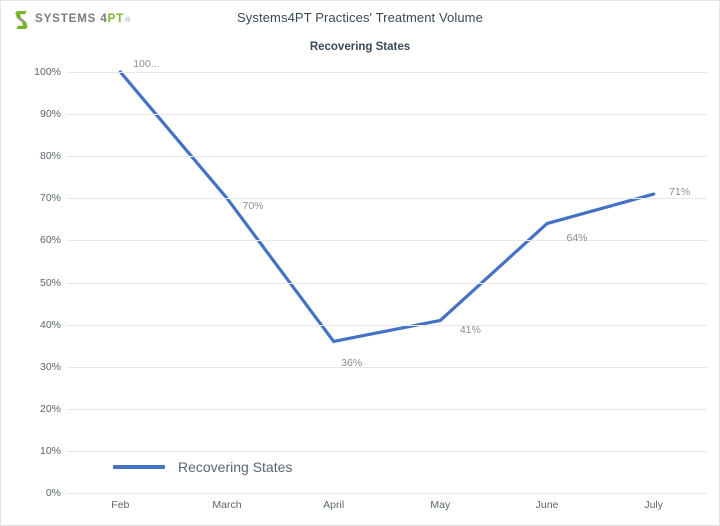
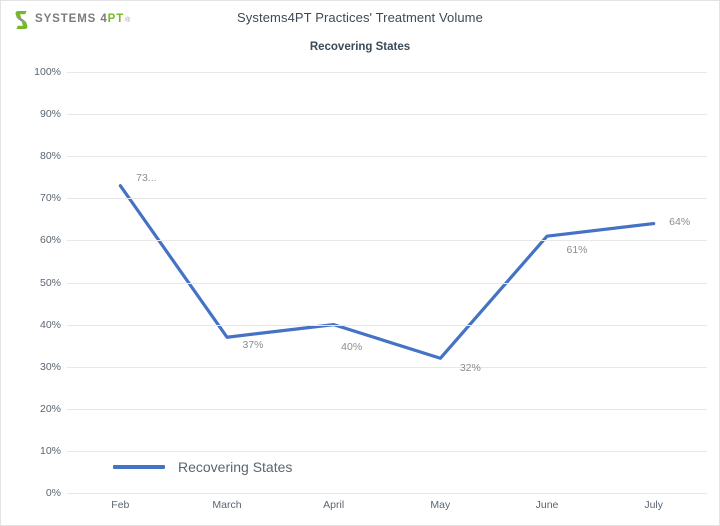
Feb: 100 -> 73
March: 70% -> 37%
April: 36% -> 40%
May: 41% -> 32%
June: 64% -> 61%
July: 71% -> 64%
